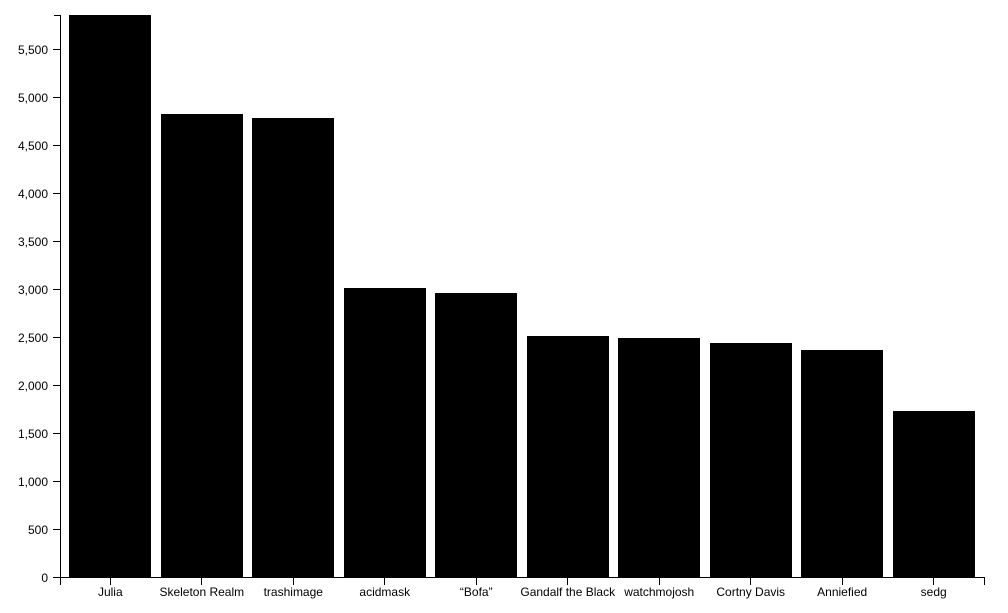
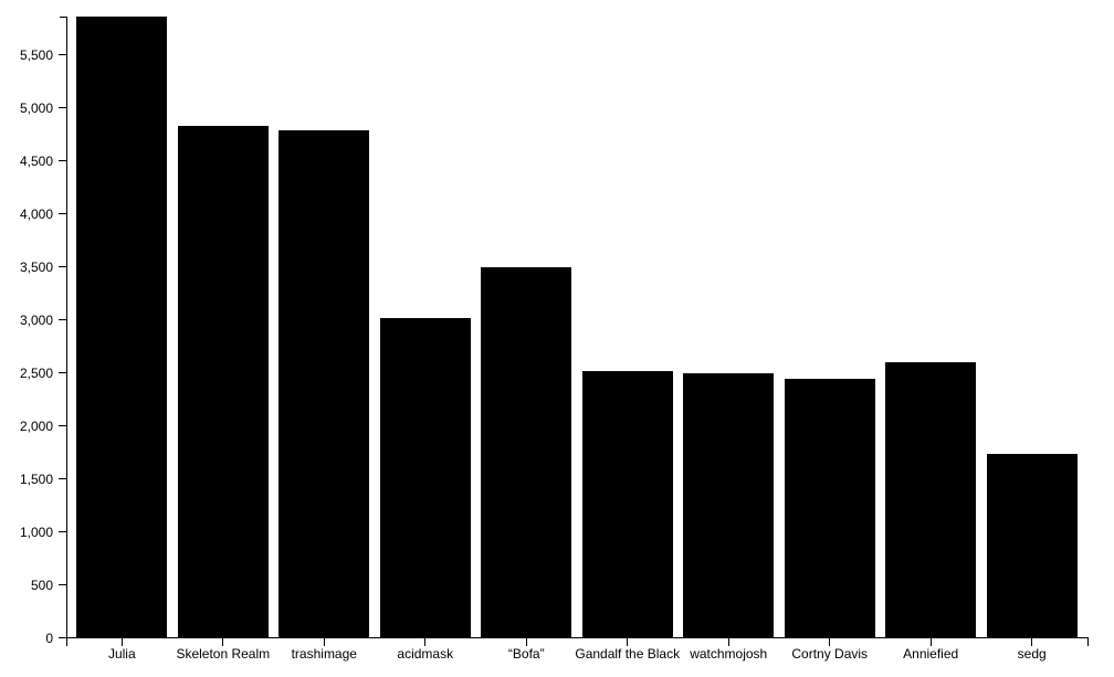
“Bofa”: 3000 -> 3500
Anniefied: 2400 -> 2600
